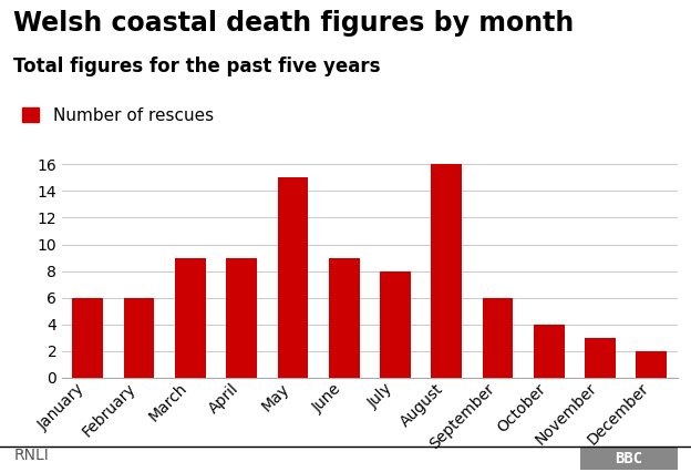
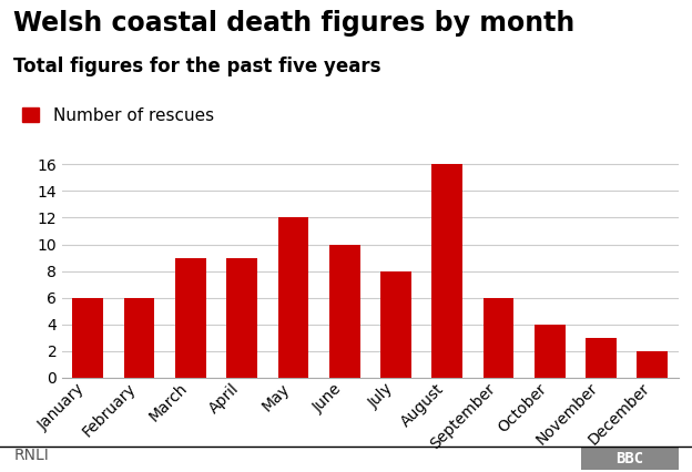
May: 15 -> 12
June: 9 -> 10
